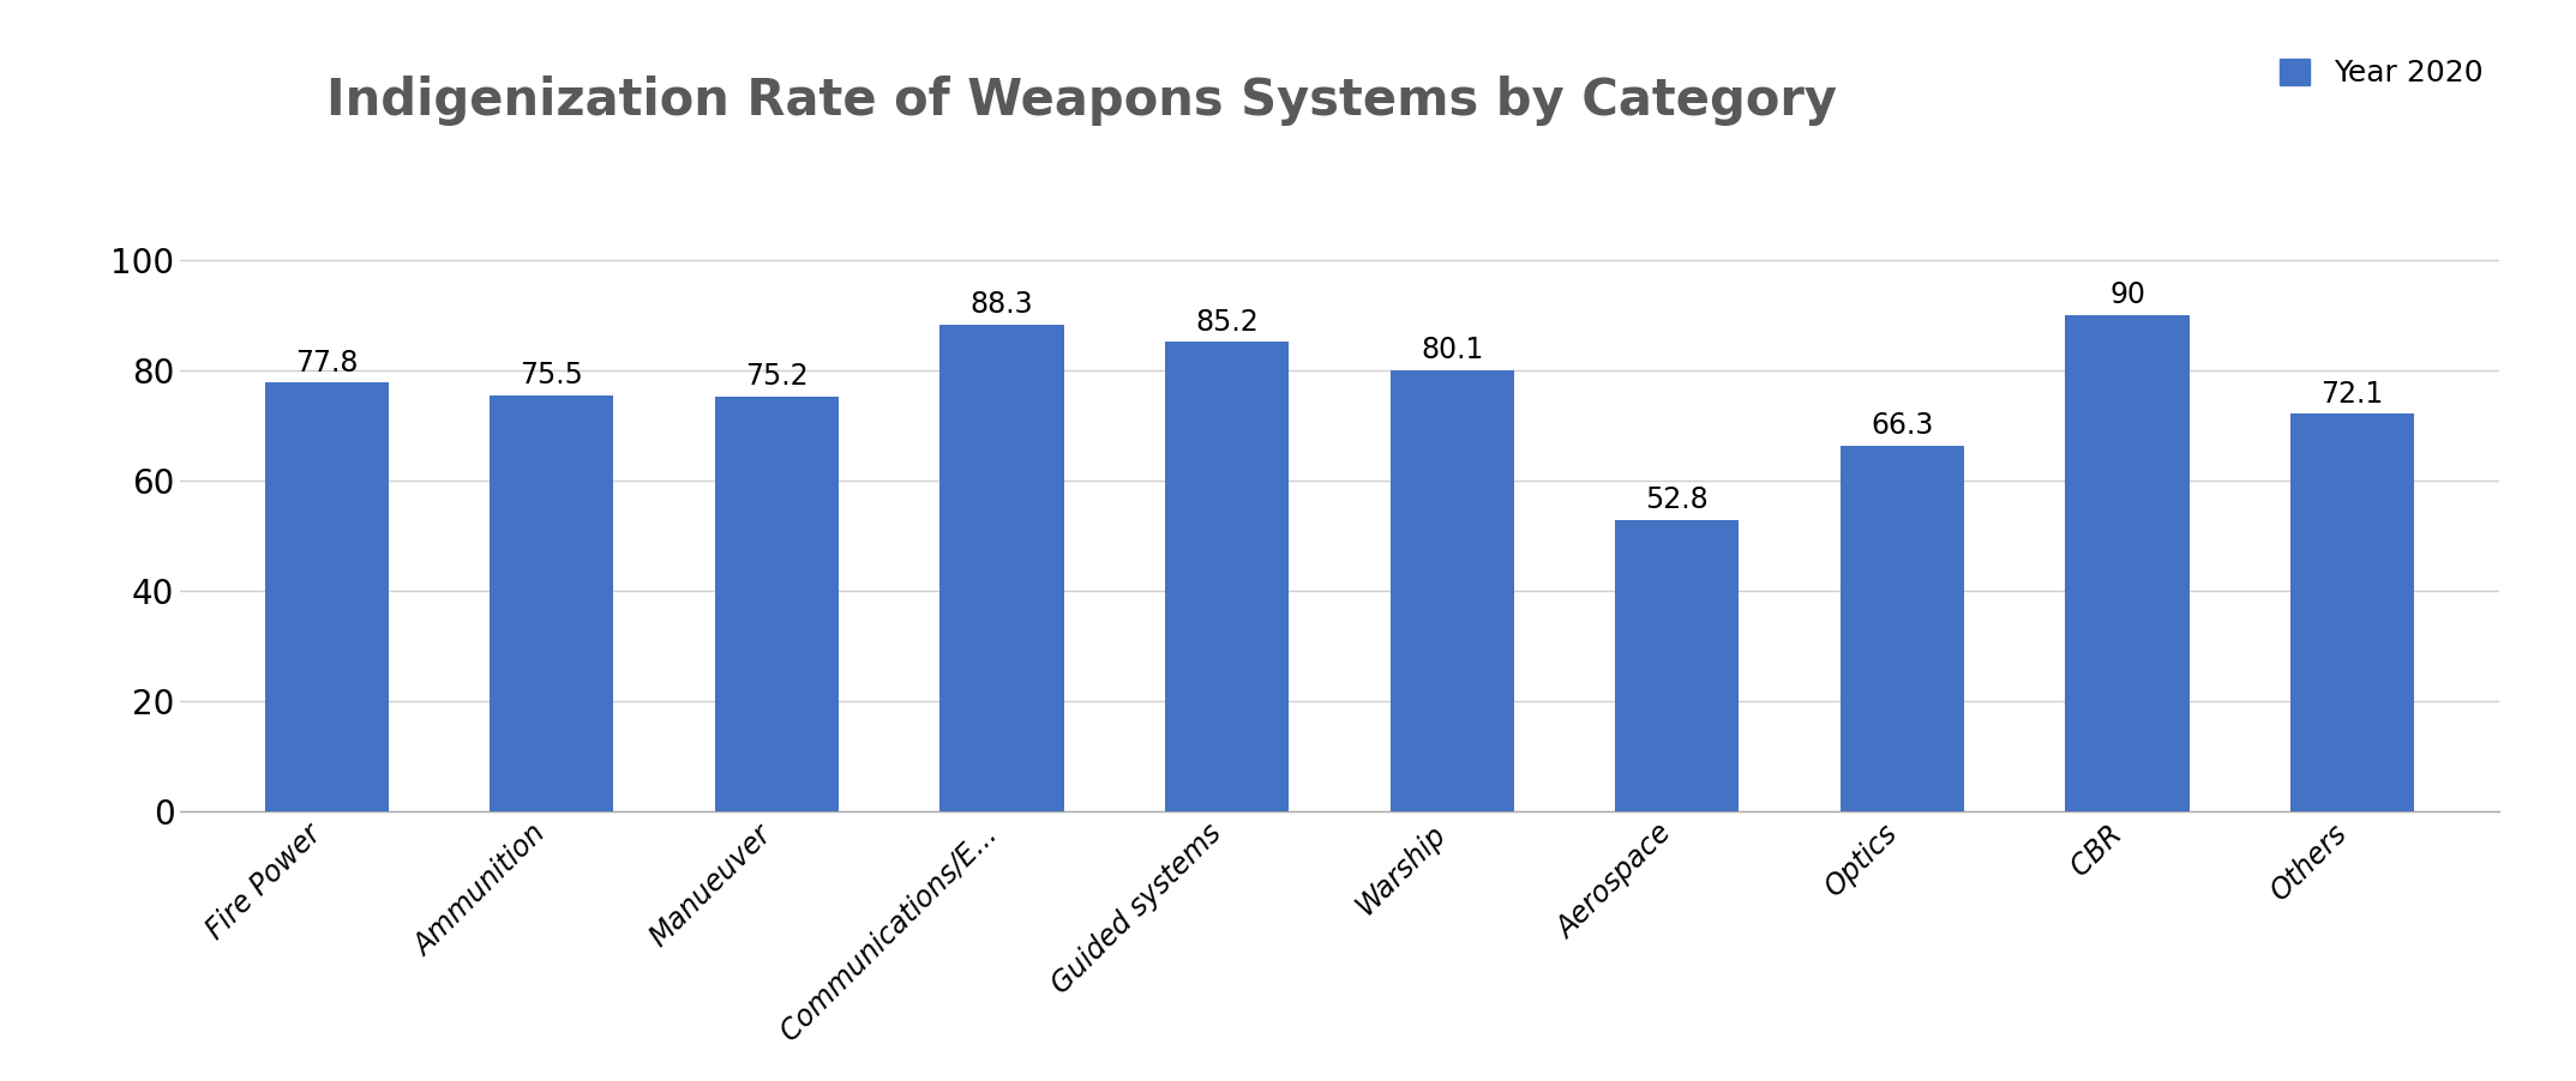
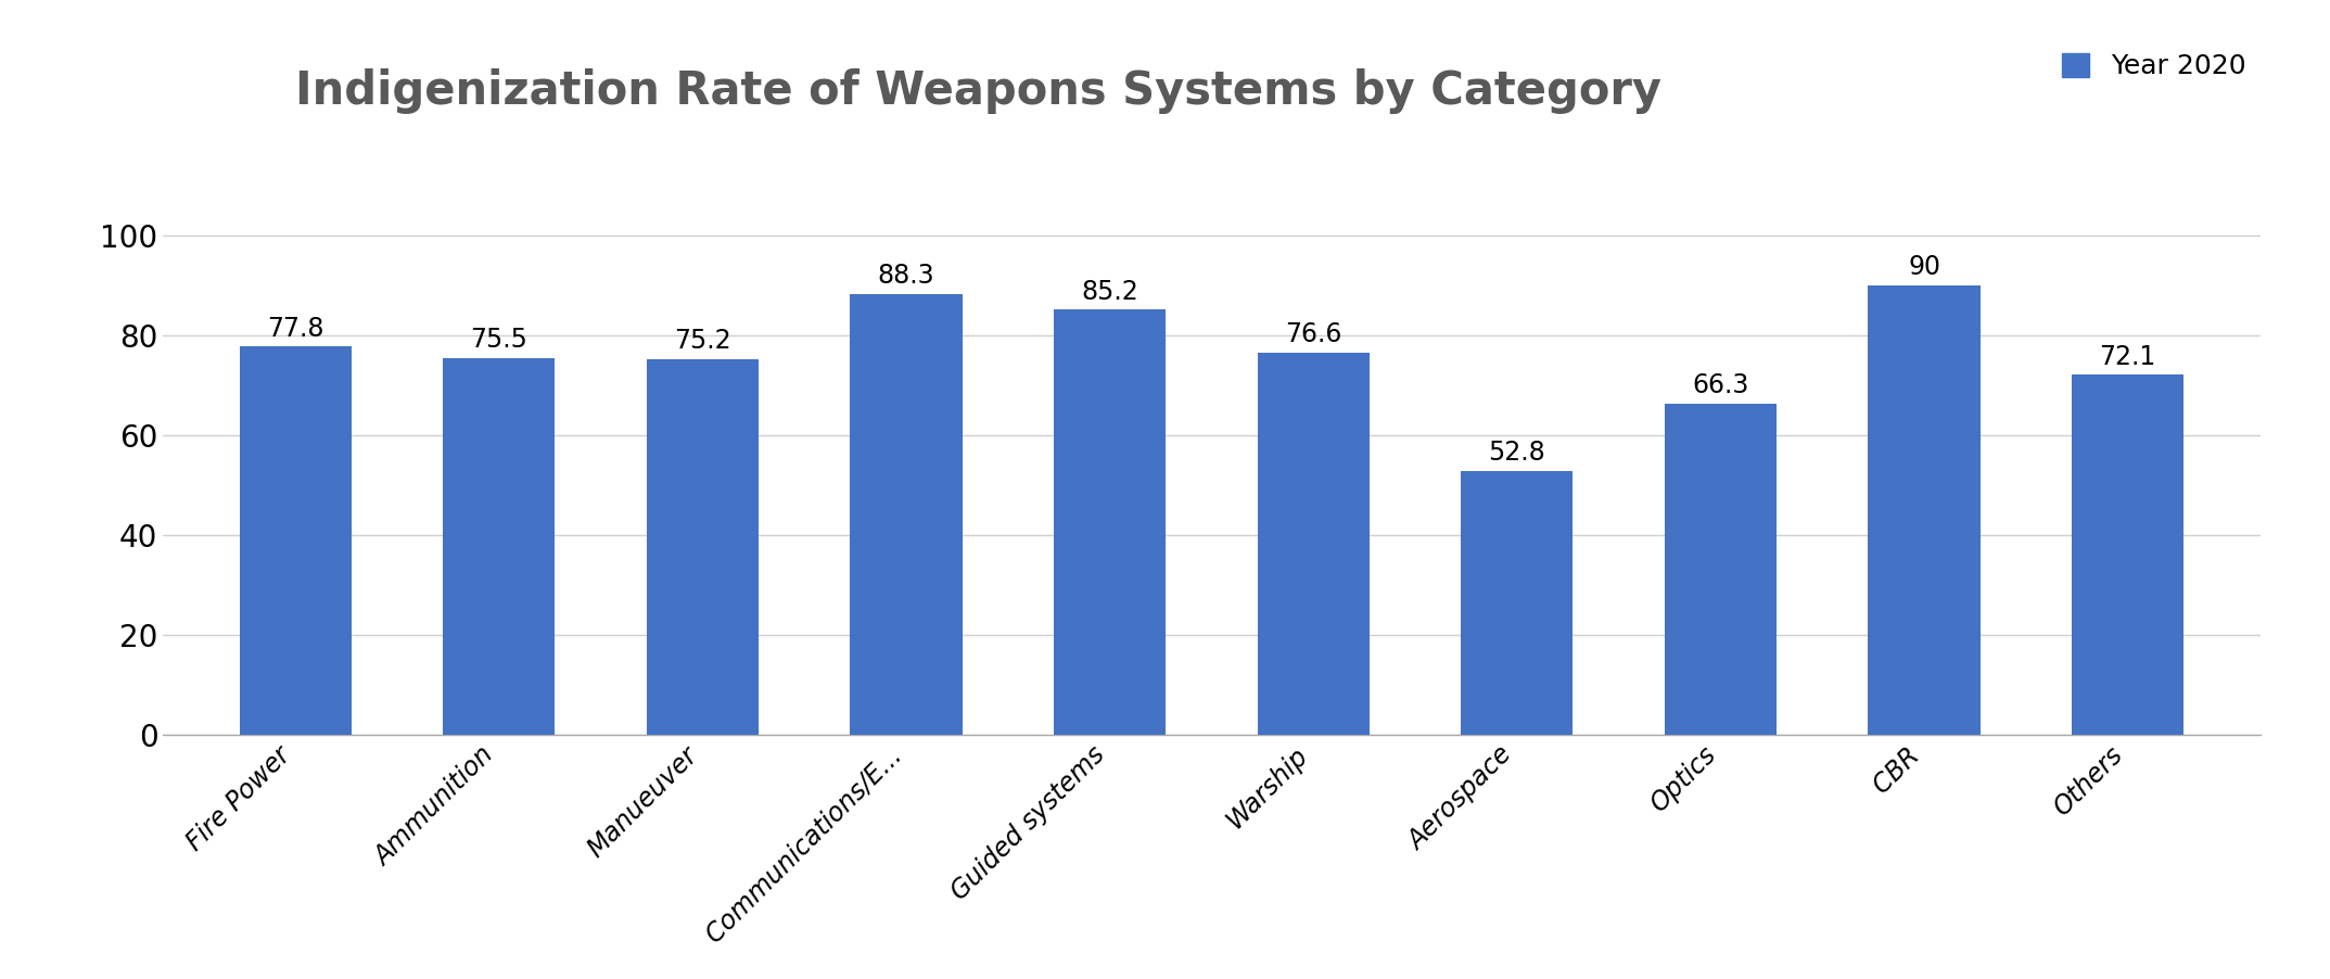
Warship: 80.1 -> 76.6
